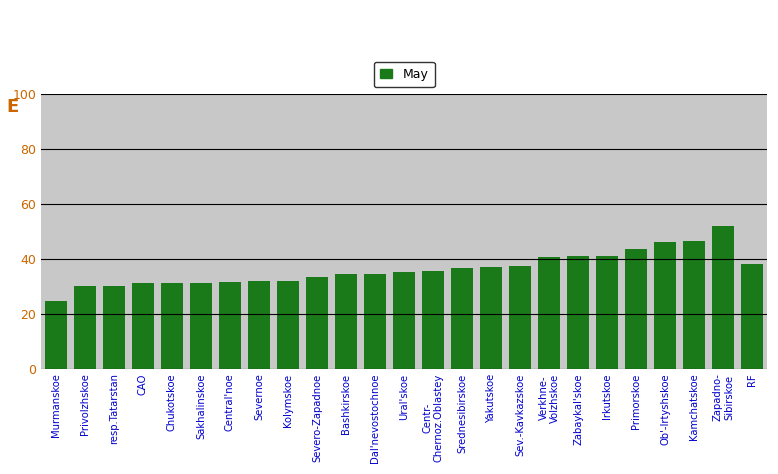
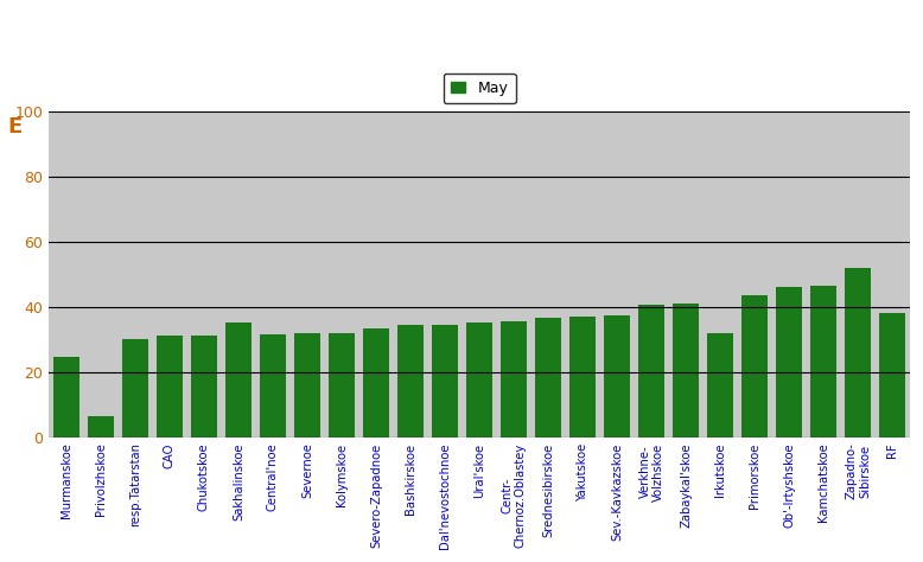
Privolzhskoe: 30.0 -> 6.5
Sakhalinskoe: 31.0 -> 35.0
Irkutskoe: 41.0 -> 32.0
